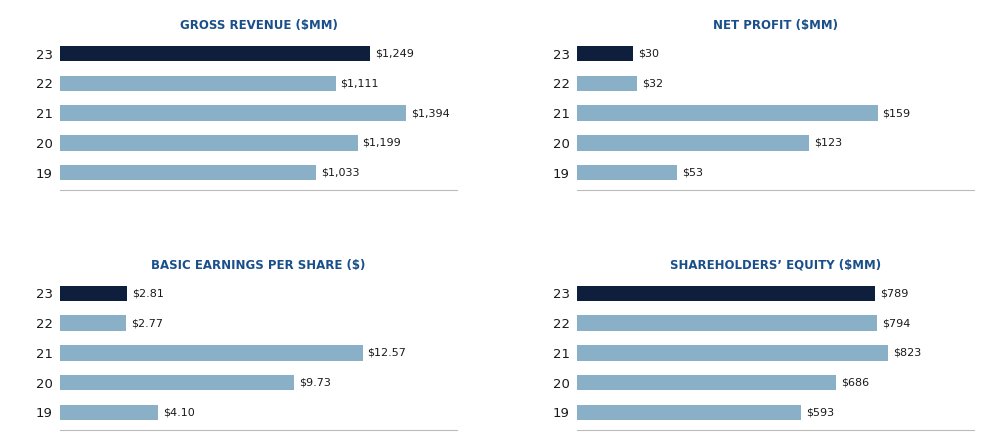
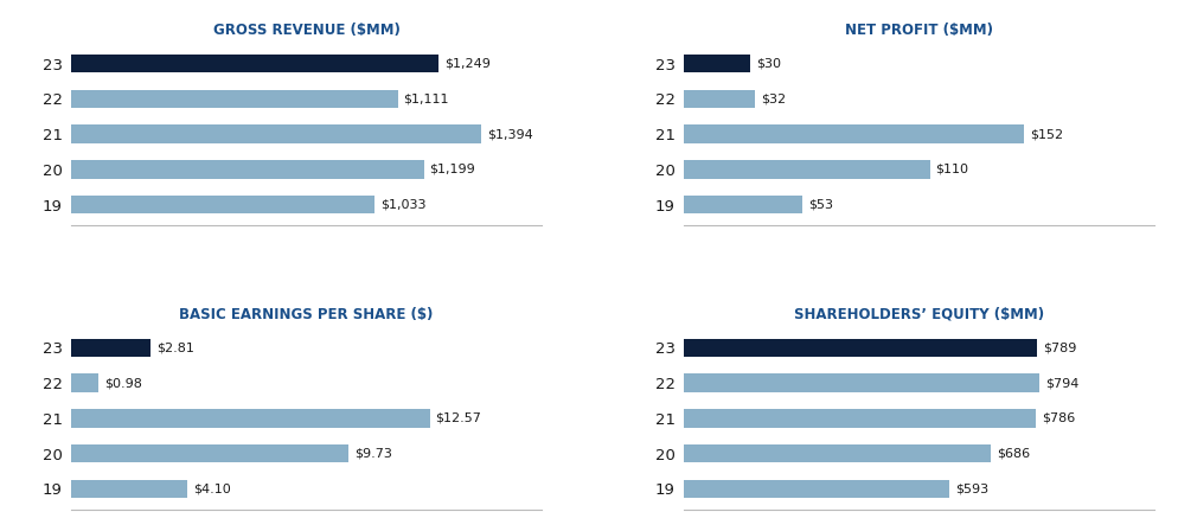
NET PROFIT ($MM)/21: $159 -> $152
NET PROFIT ($MM)/20: $123 -> $110
BASIC EARNINGS PER SHARE ($)/22: $2.77 -> $0.98
SHAREHOLDERS’ EQUITY ($MM)/21: $823 -> $786
